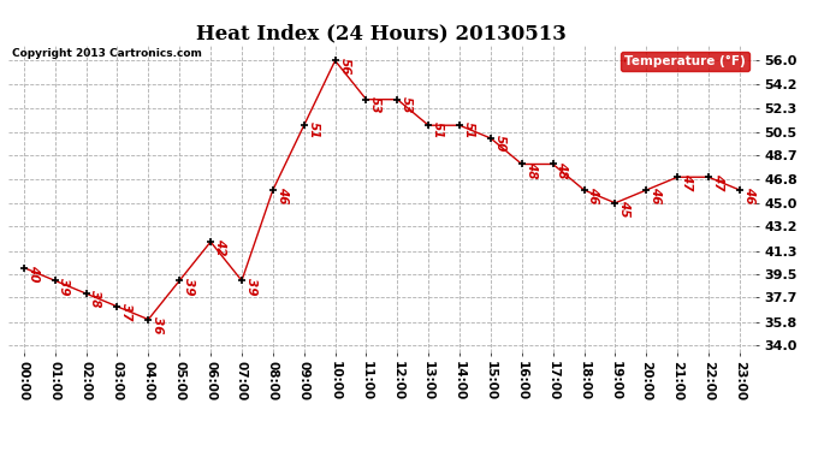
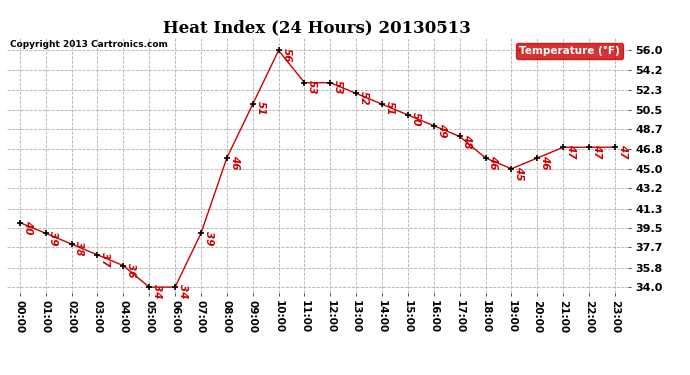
05:00: 39 -> 34
06:00: 42 -> 34
13:00: 51 -> 52
16:00: 48 -> 49
23:00: 46 -> 47
